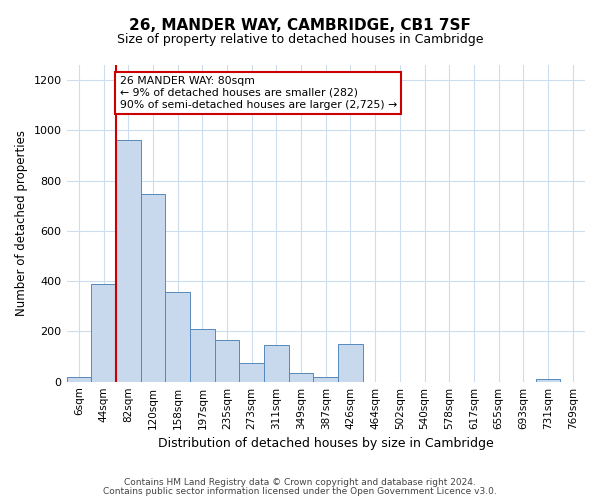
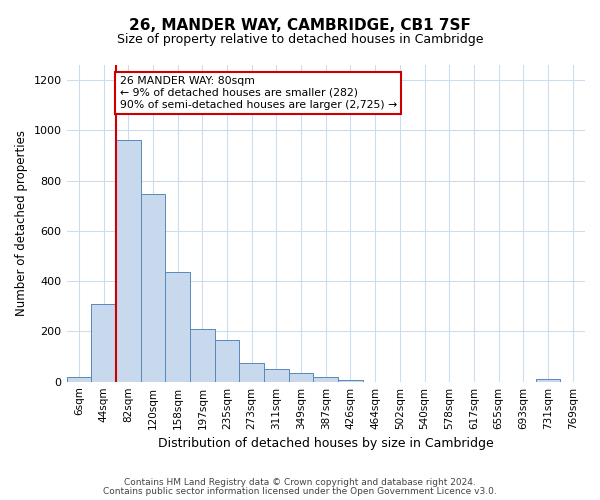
44sqm: 390 -> 310
158sqm: 355 -> 435
311sqm: 145 -> 50
426sqm: 150 -> 8
